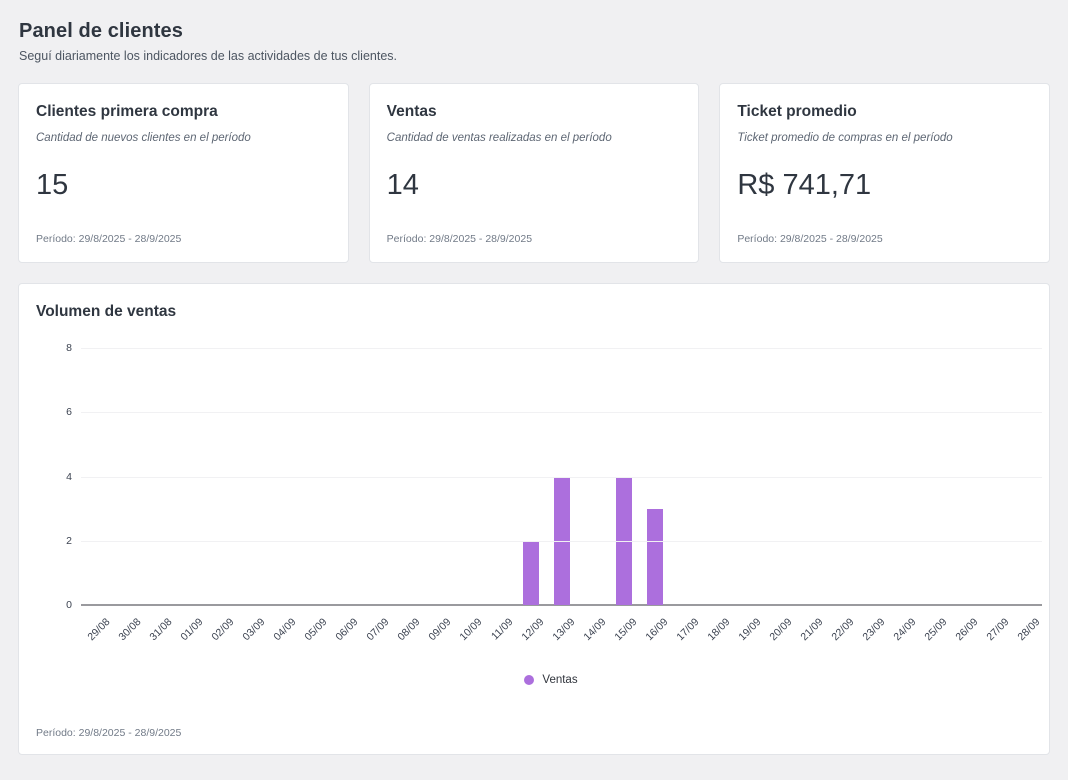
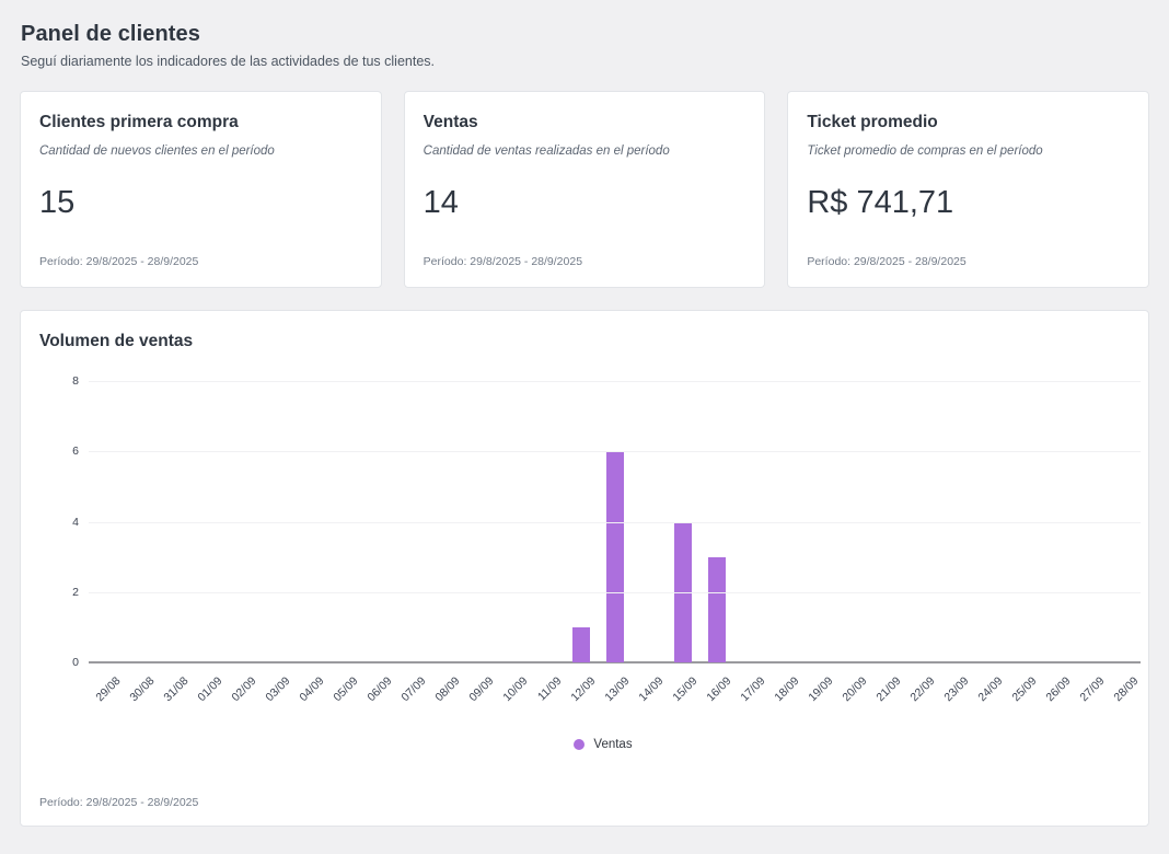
12/09: 2 -> 1
13/09: 4 -> 6
